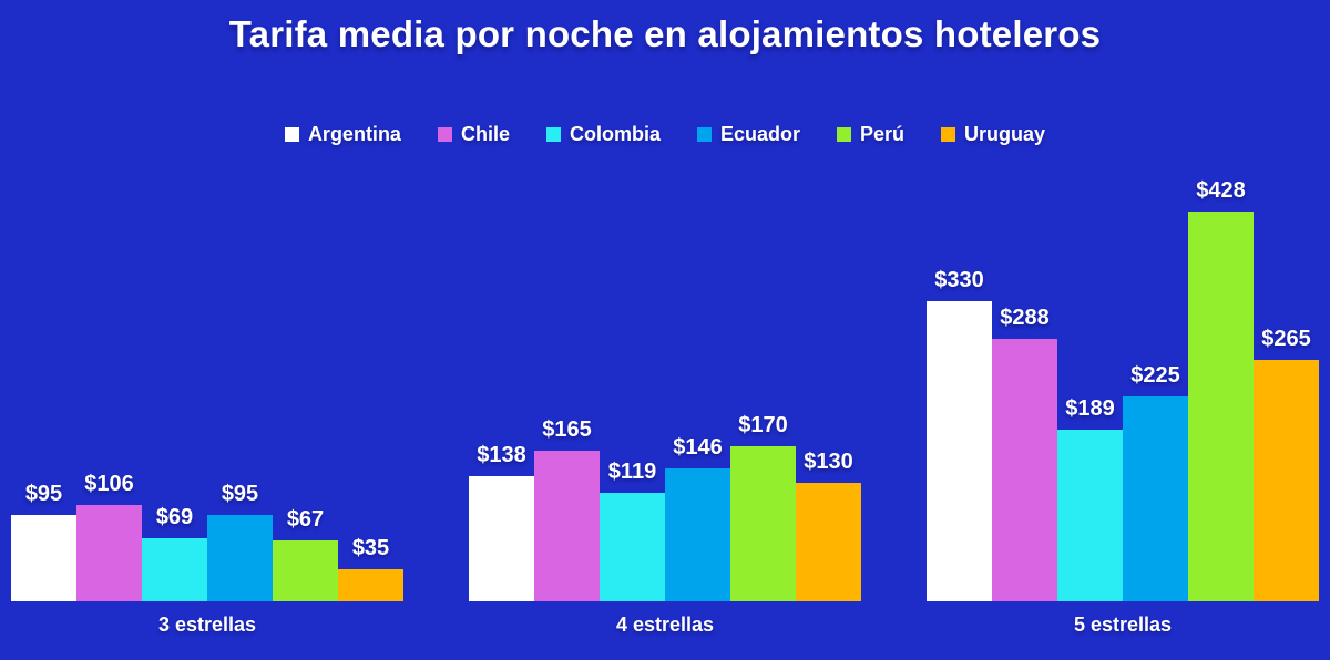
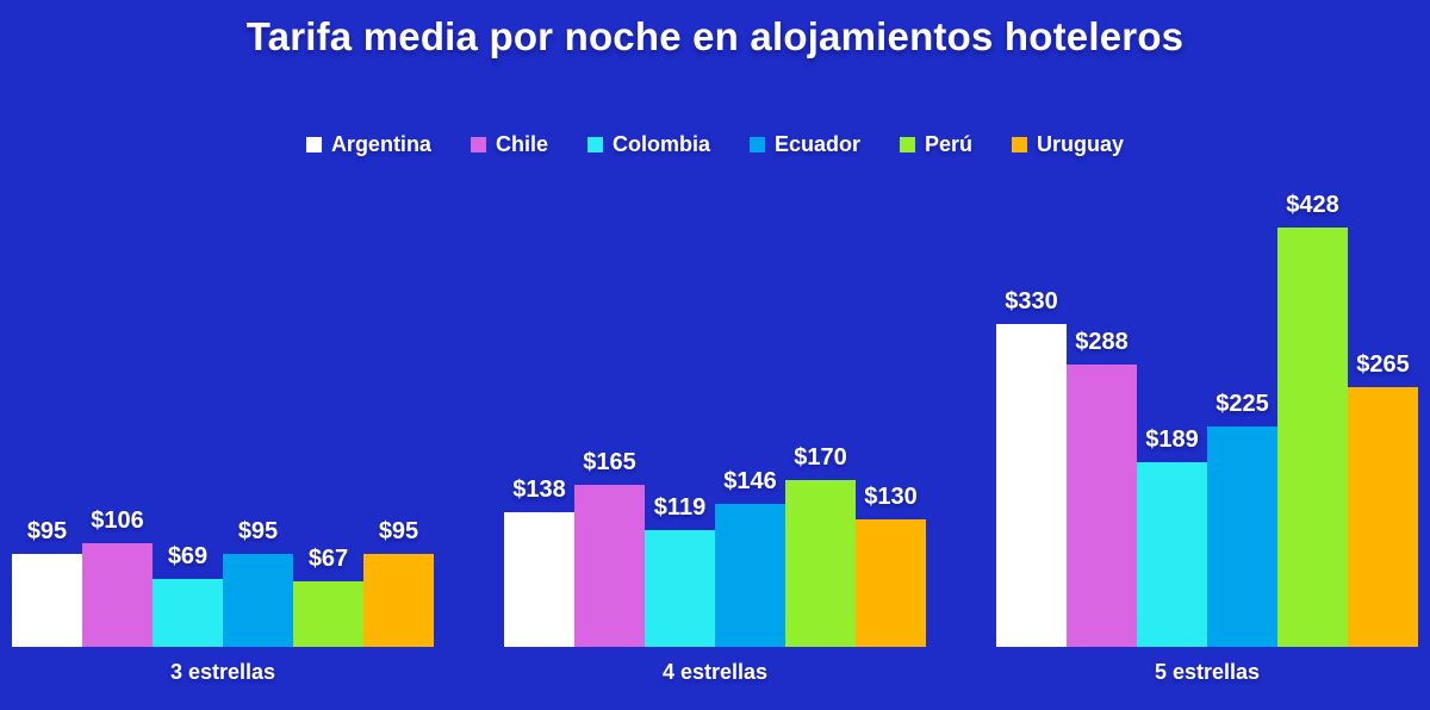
Uruguay/3 estrellas: $35 -> $95
